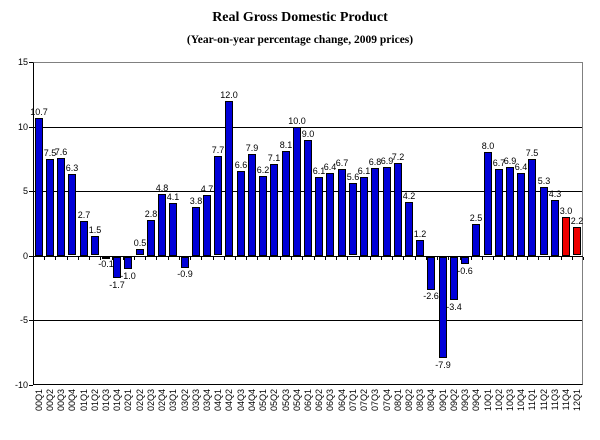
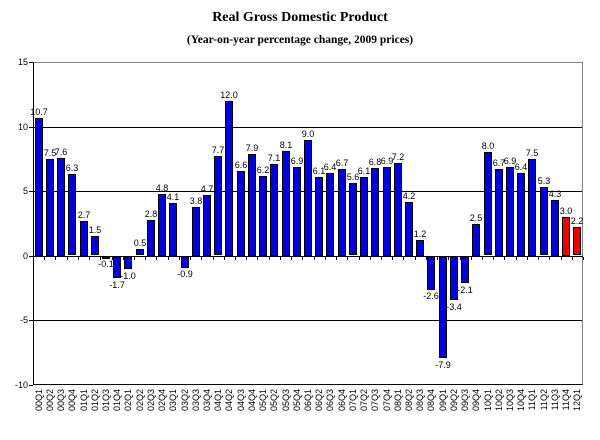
05Q4: 10.0 -> 6.9
09Q3: -0.6 -> -2.1
